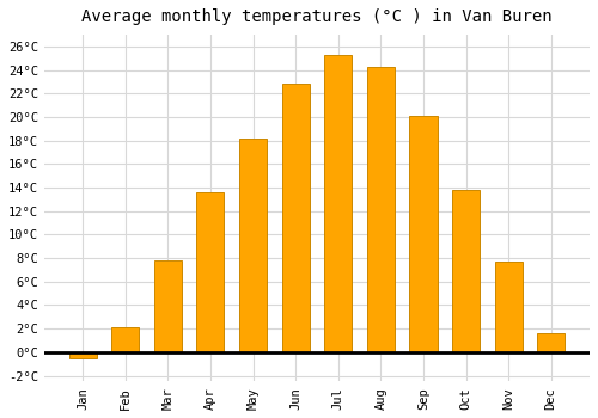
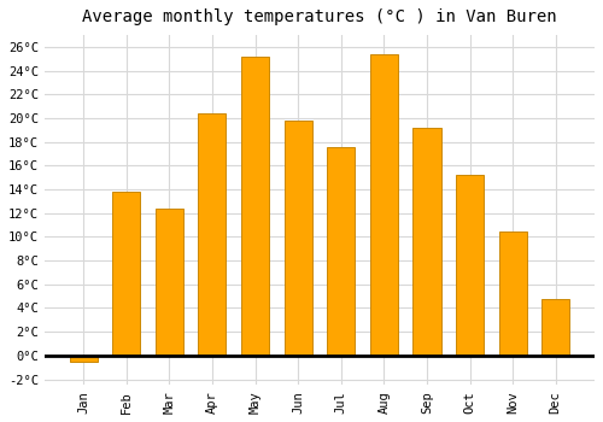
Feb: 2.1°C -> 13.8°C
Mar: 7.8°C -> 12.4°C
Apr: 13.6°C -> 20.4°C
May: 18.2°C -> 25.2°C
Jun: 22.8°C -> 19.8°C
Jul: 25.3°C -> 17.6°C
Aug: 24.3°C -> 25.4°C
Sep: 20.1°C -> 19.2°C
Oct: 13.8°C -> 15.2°C
Nov: 7.7°C -> 10.4°C
Dec: 1.6°C -> 4.8°C
